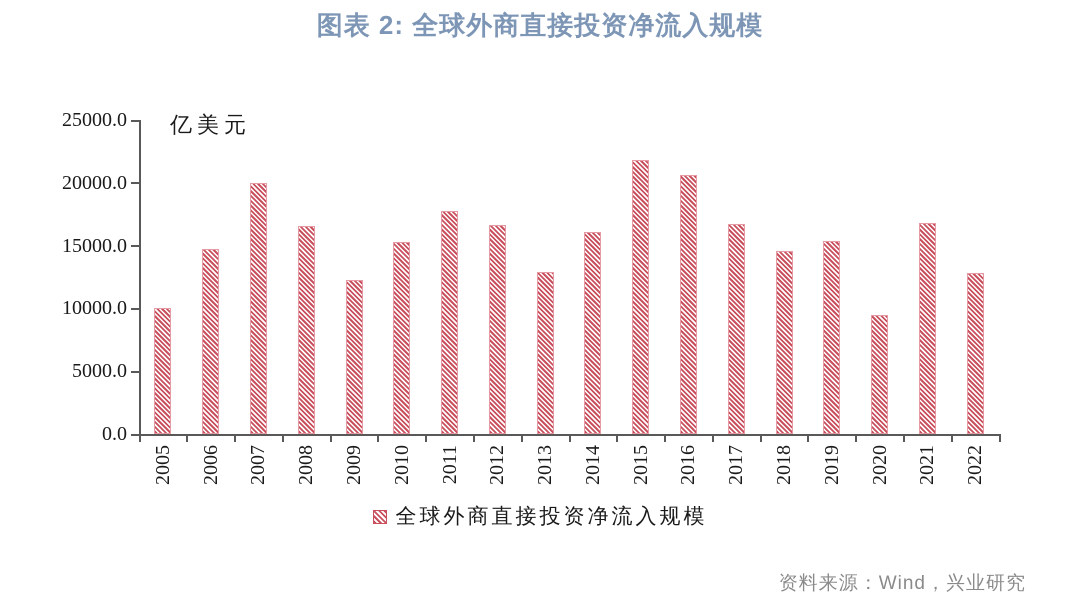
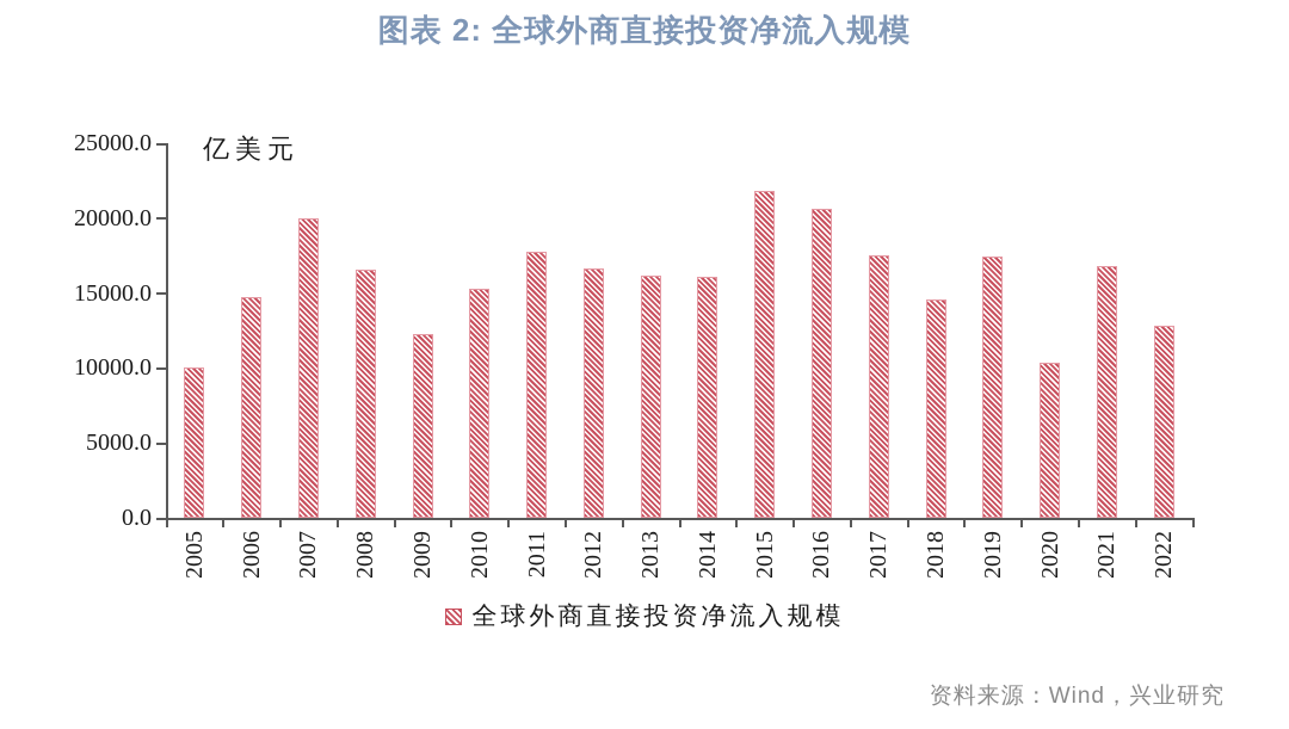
2013: 12900 -> 16200
2017: 16700 -> 17500
2019: 15400 -> 17400
2020: 9500 -> 10400
